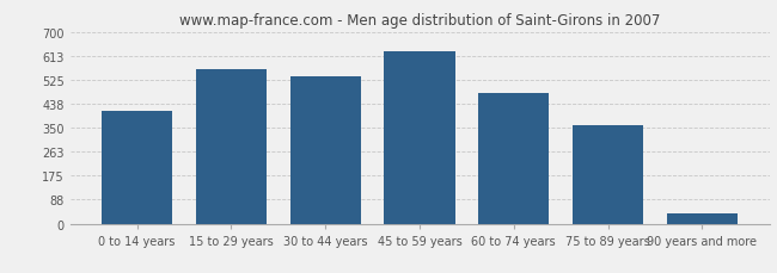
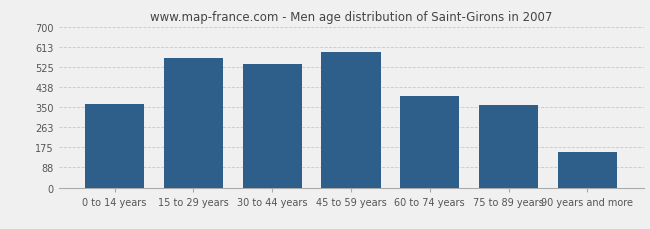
0 to 14 years: 413 -> 365
45 to 59 years: 630 -> 590
60 to 74 years: 475 -> 400
90 years and more: 38 -> 155
